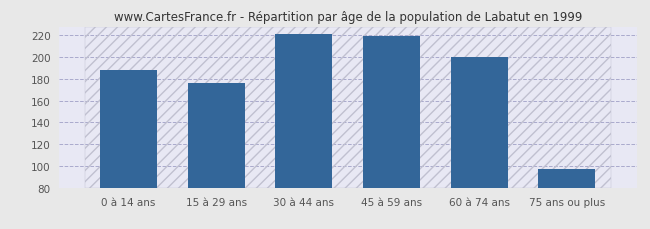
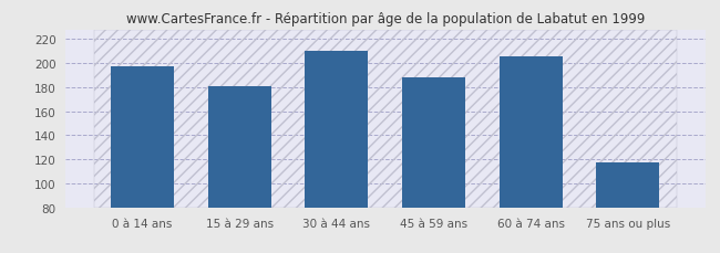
0 à 14 ans: 188 -> 197
15 à 29 ans: 176 -> 181
30 à 44 ans: 221 -> 210
45 à 59 ans: 219 -> 188
60 à 74 ans: 200 -> 206
75 ans ou plus: 97 -> 117
